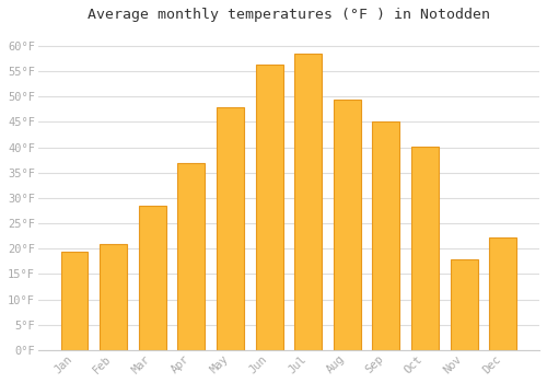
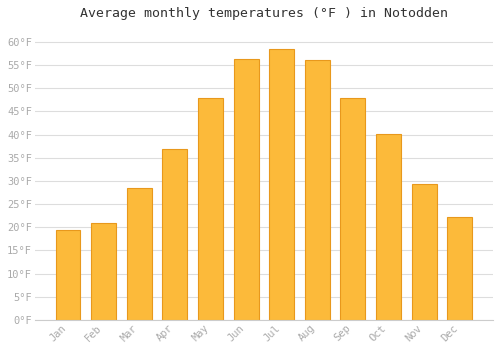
Aug: 49.5°F -> 56.1°F
Sep: 45.0°F -> 48.0°F
Nov: 18.0°F -> 29.3°F
